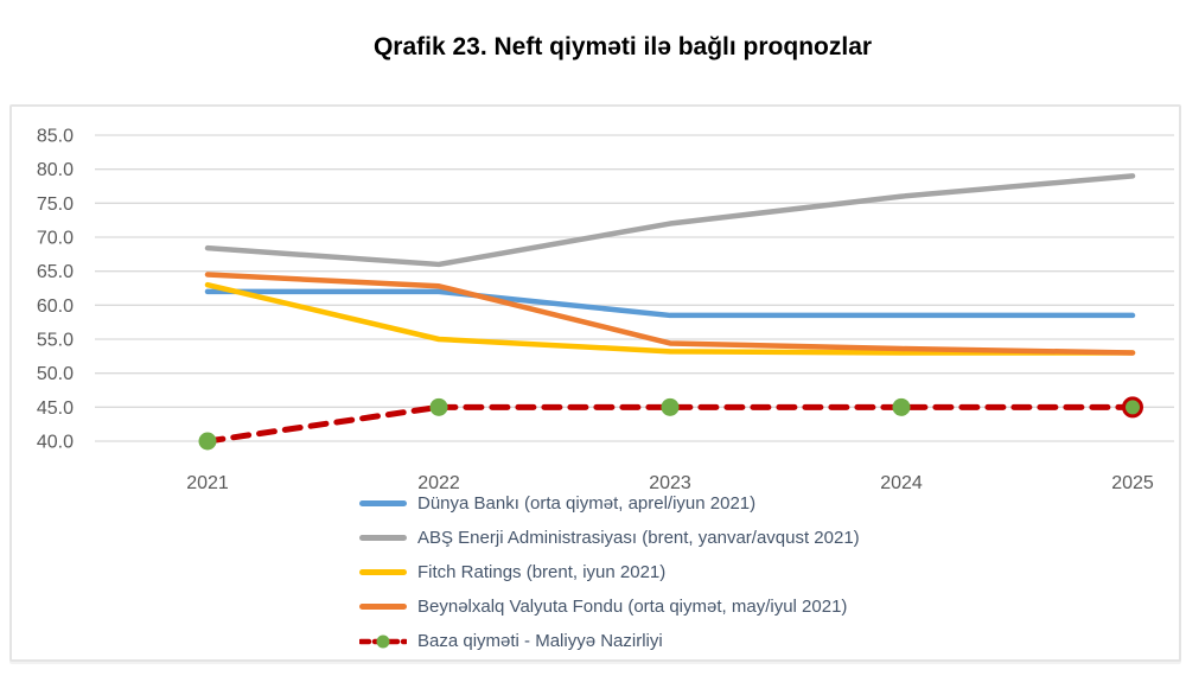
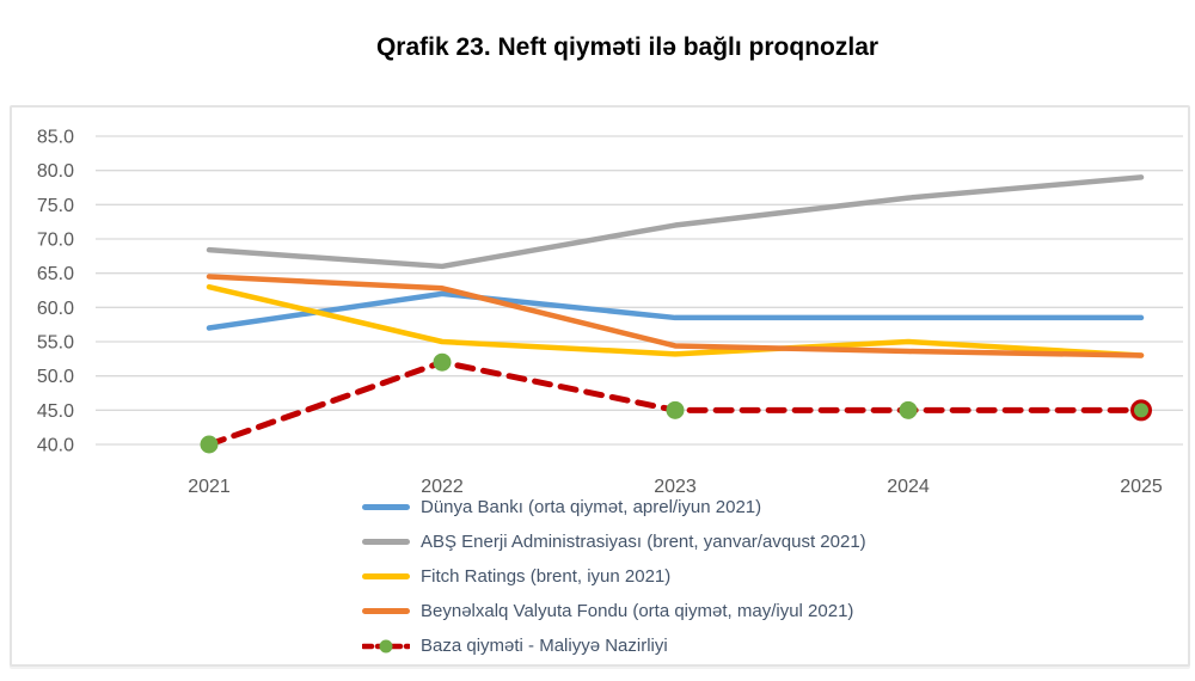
Dünya Bankı (orta qiymət, aprel/iyun 2021)/2021: 62 -> 57
Baza qiyməti - Maliyyə Nazirliyi/2022: 45 -> 52
Fitch Ratings (brent, iyun 2021)/2024: 53 -> 55
